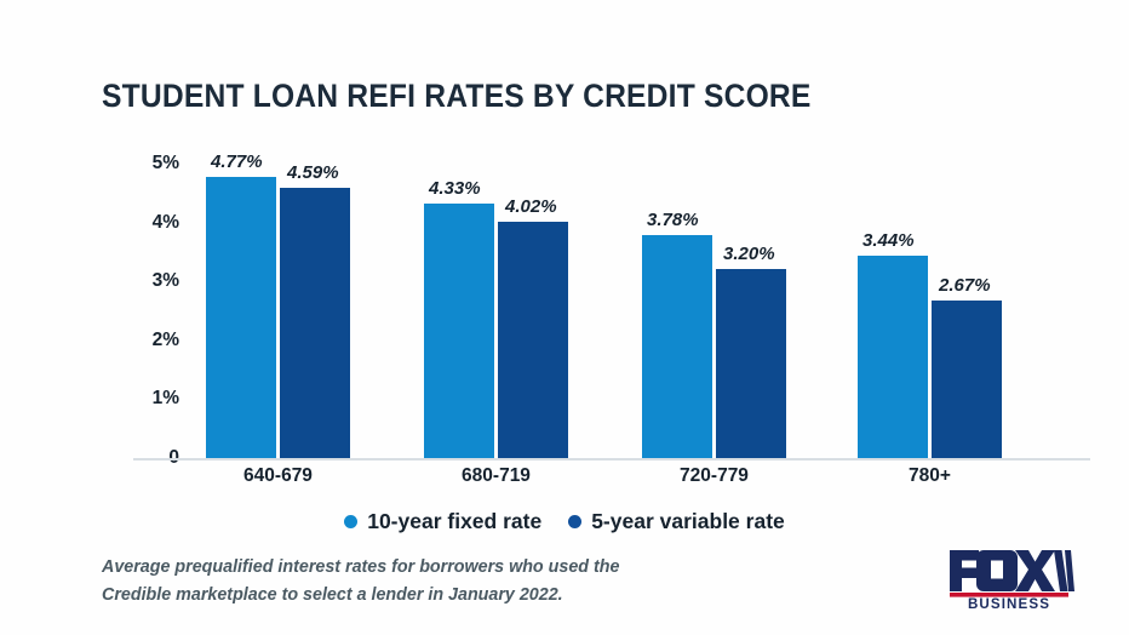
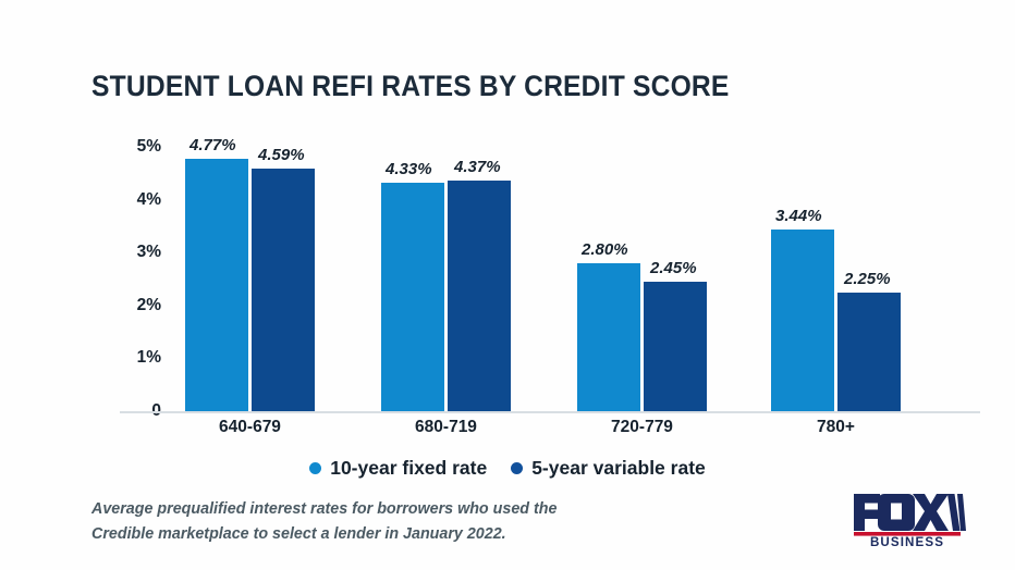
5-year variable rate/680-719: 4.02% -> 4.37%
10-year fixed rate/720-779: 3.78% -> 2.80%
5-year variable rate/720-779: 3.20% -> 2.45%
5-year variable rate/780+: 2.67% -> 2.25%
